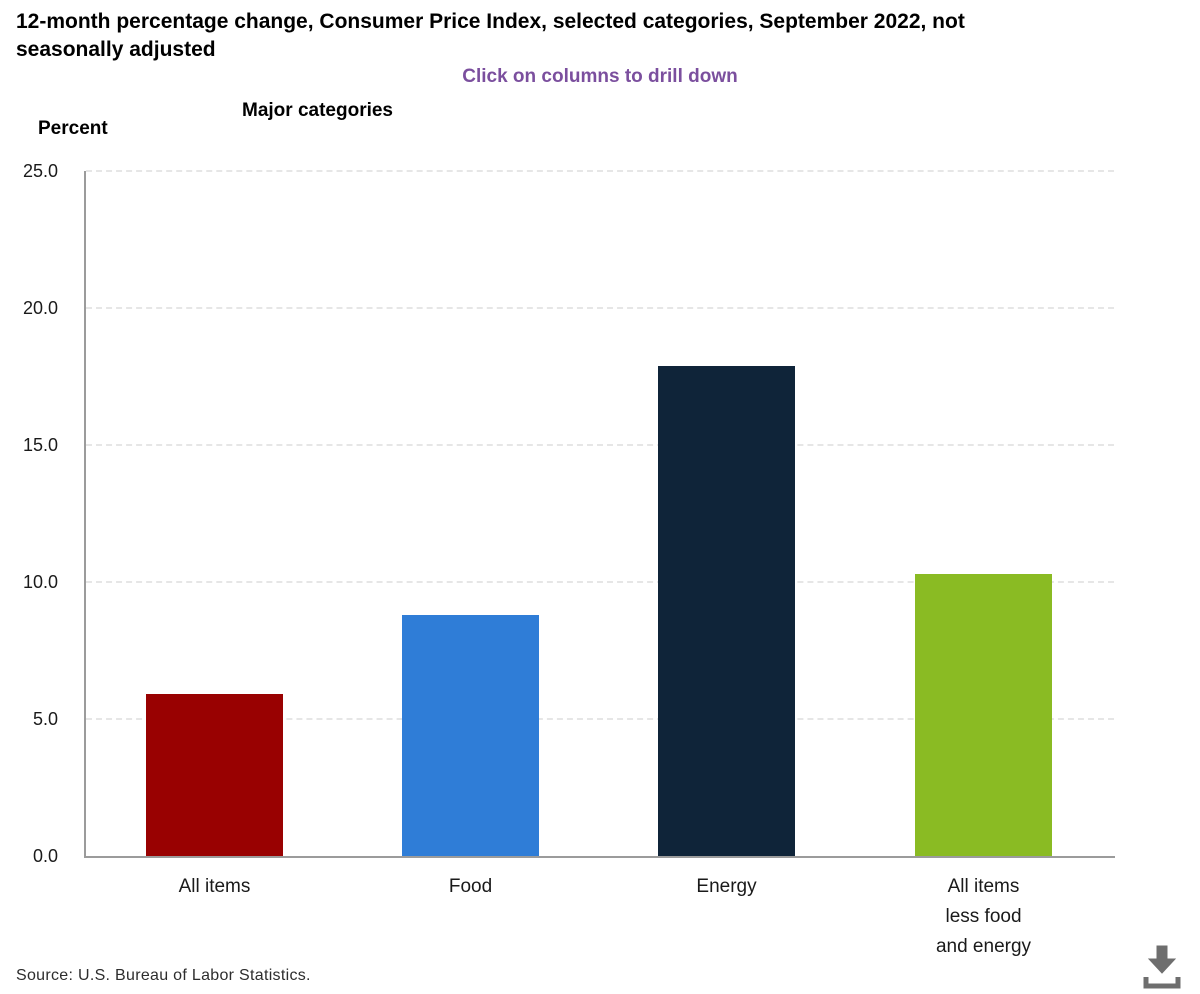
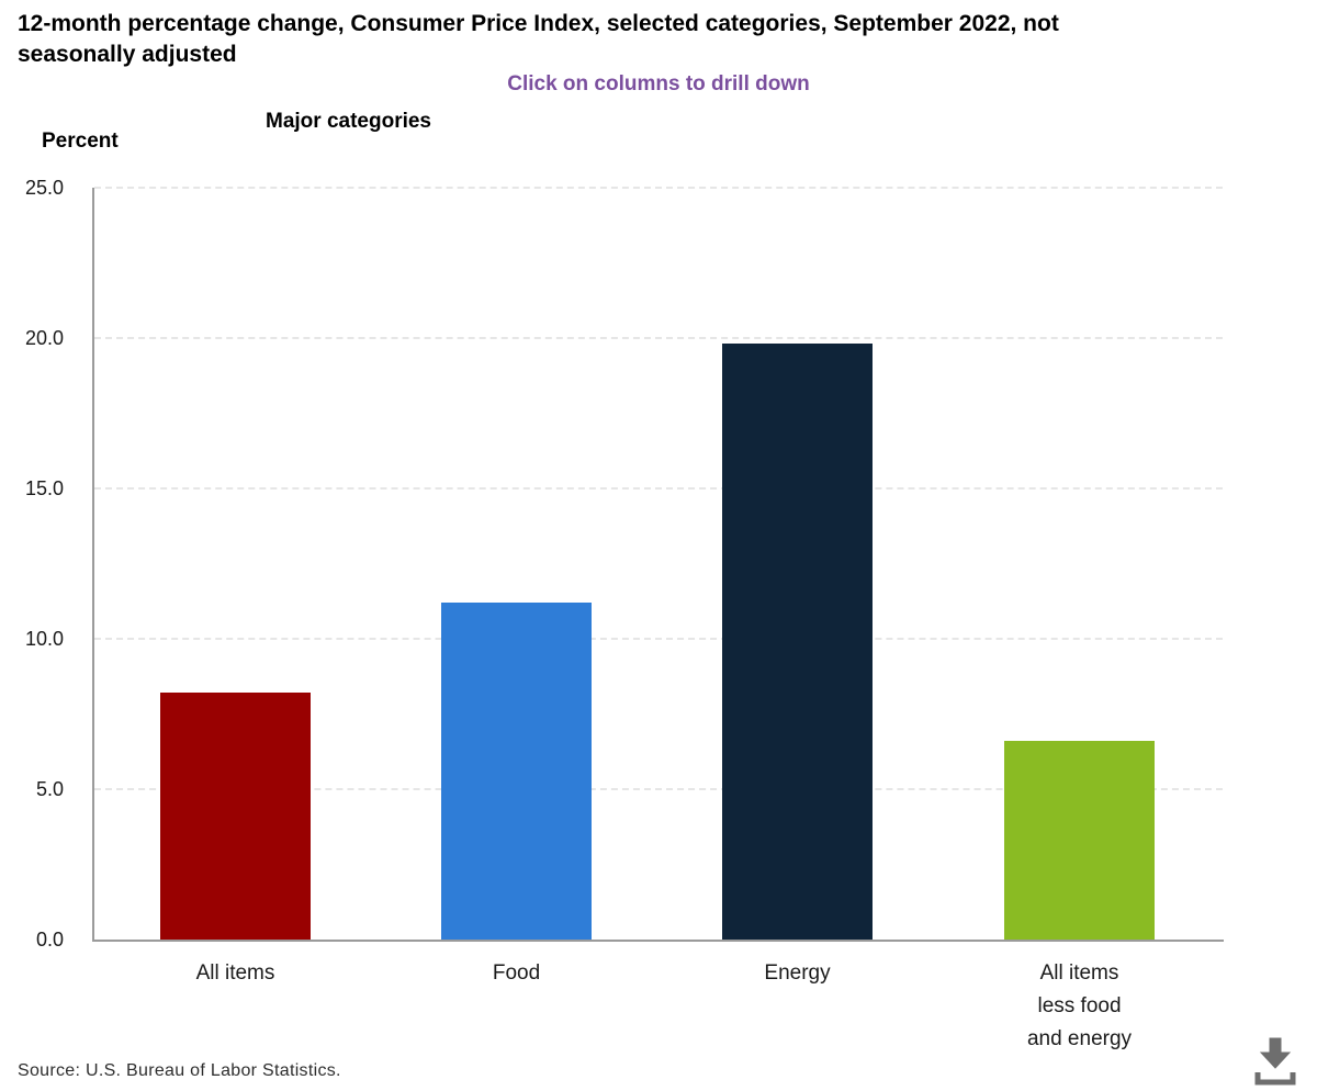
All items: 5.9 -> 8.2
Food: 8.8 -> 11.2
Energy: 17.9 -> 19.8
All items less food and energy: 10.3 -> 6.6
